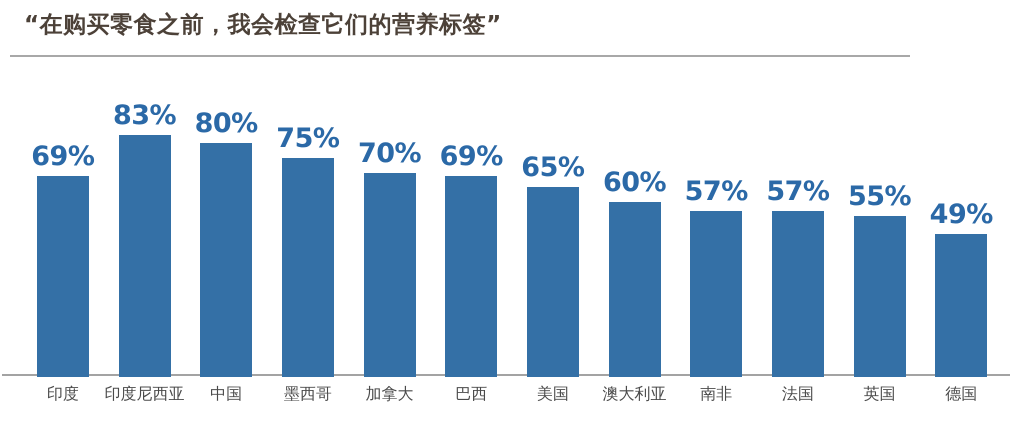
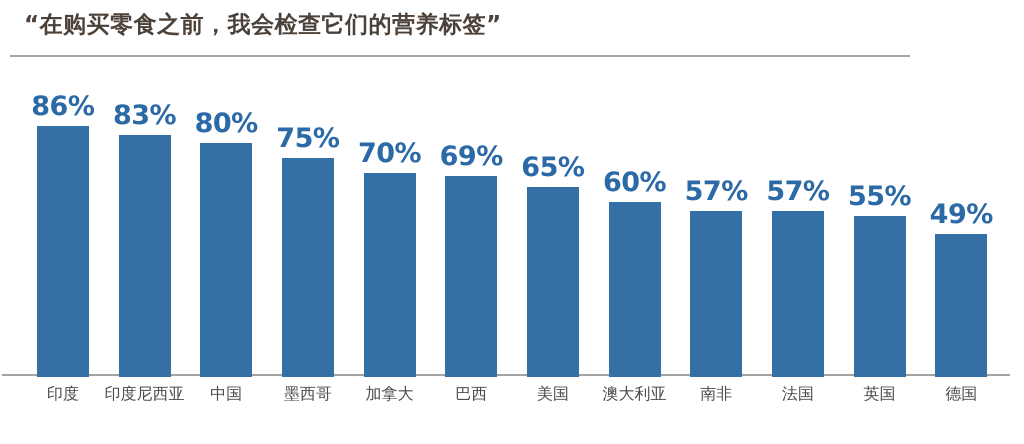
印度: 69% -> 86%
